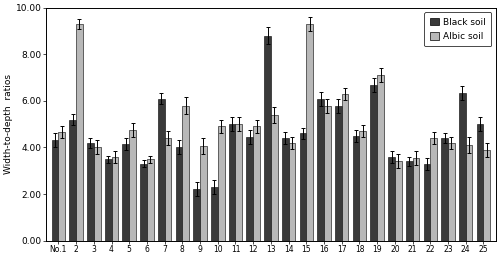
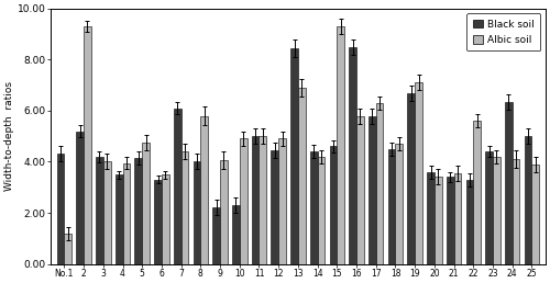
Albic soil/No.1: 4.65 -> 1.20
Albic soil/4: 3.60 -> 3.95
Black soil/13: 8.80 -> 8.45
Albic soil/13: 5.40 -> 6.90
Black soil/16: 6.10 -> 8.50
Albic soil/22: 4.40 -> 5.60
